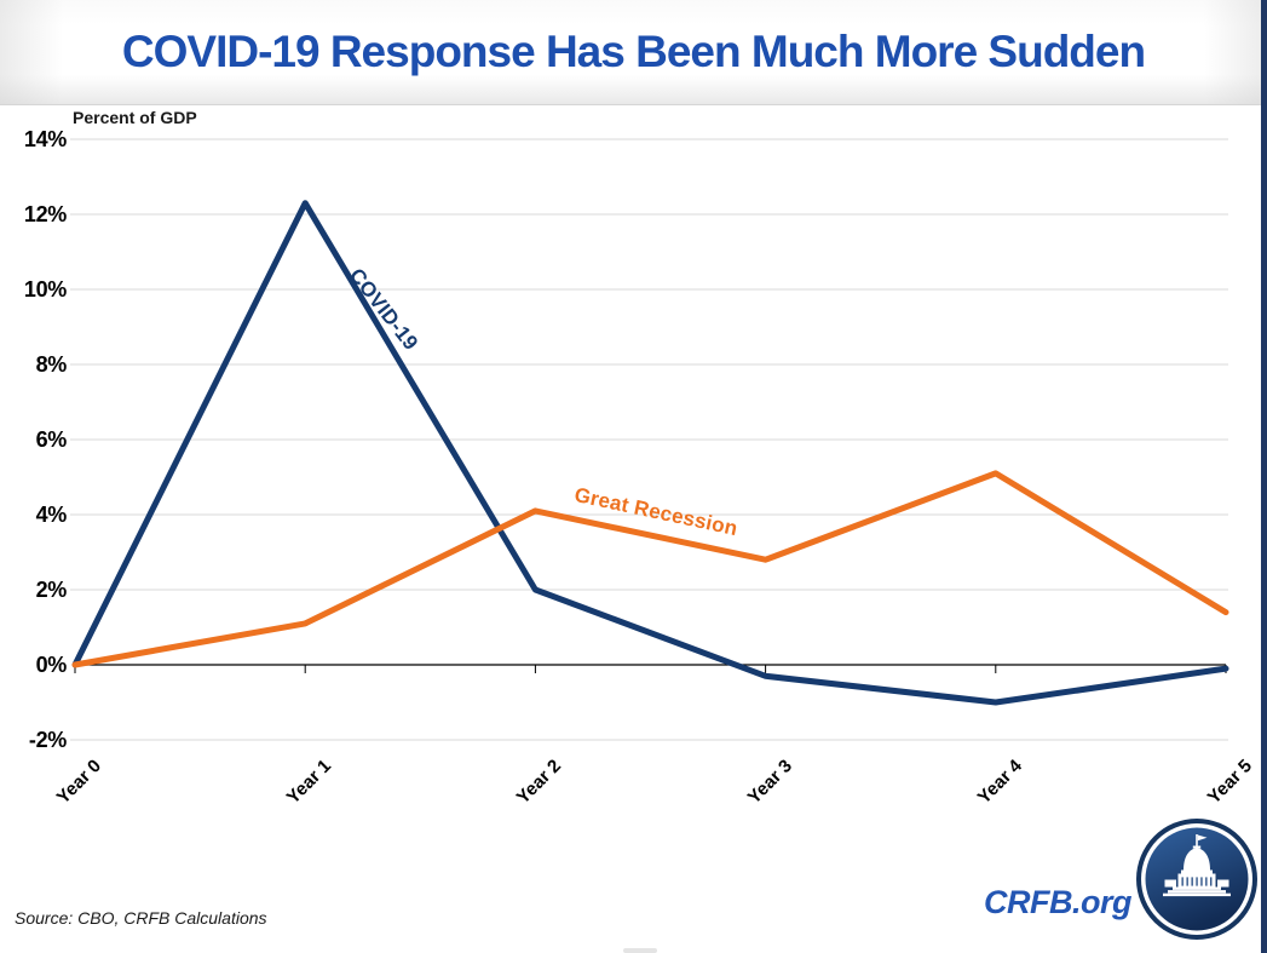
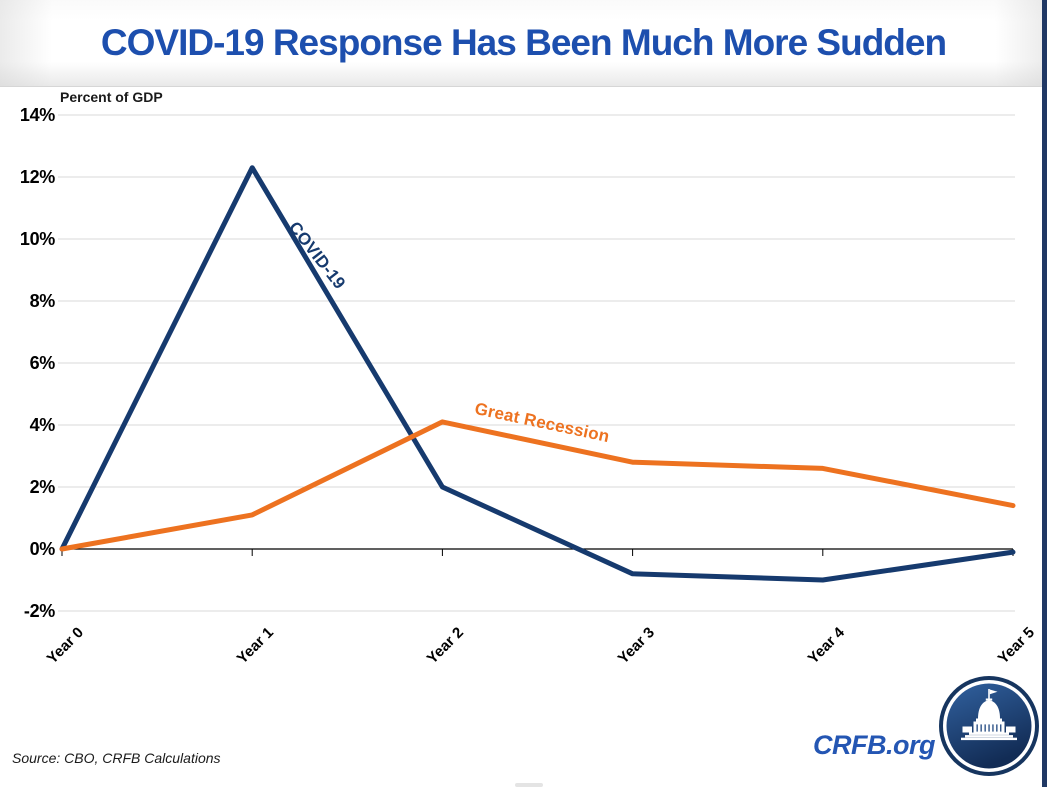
COVID-19/Year 3: -0.3% -> -0.8%
Great Recession/Year 4: 5.1% -> 2.6%
